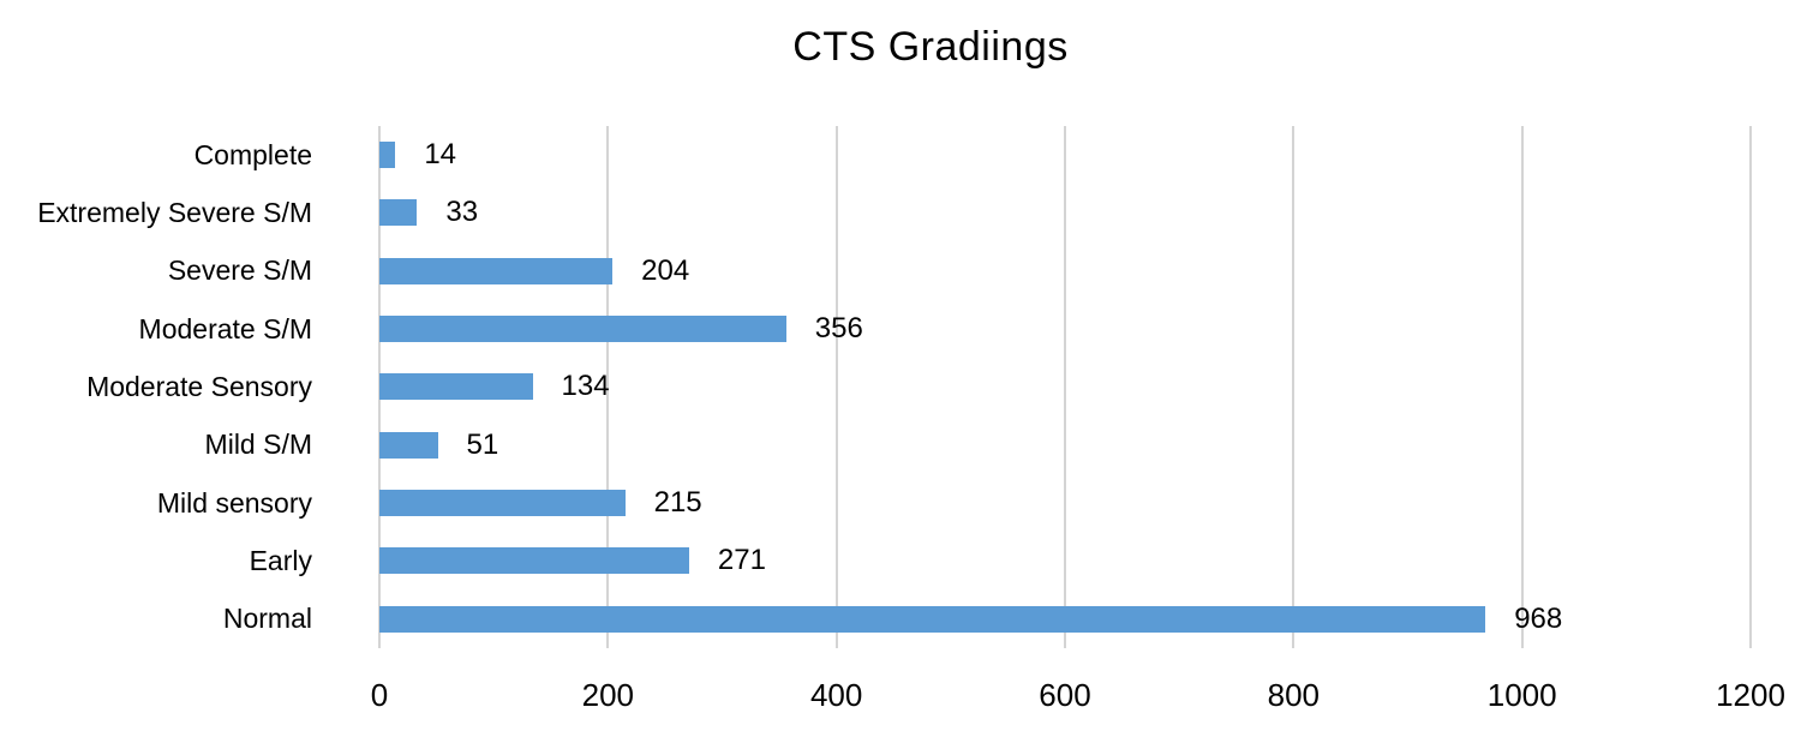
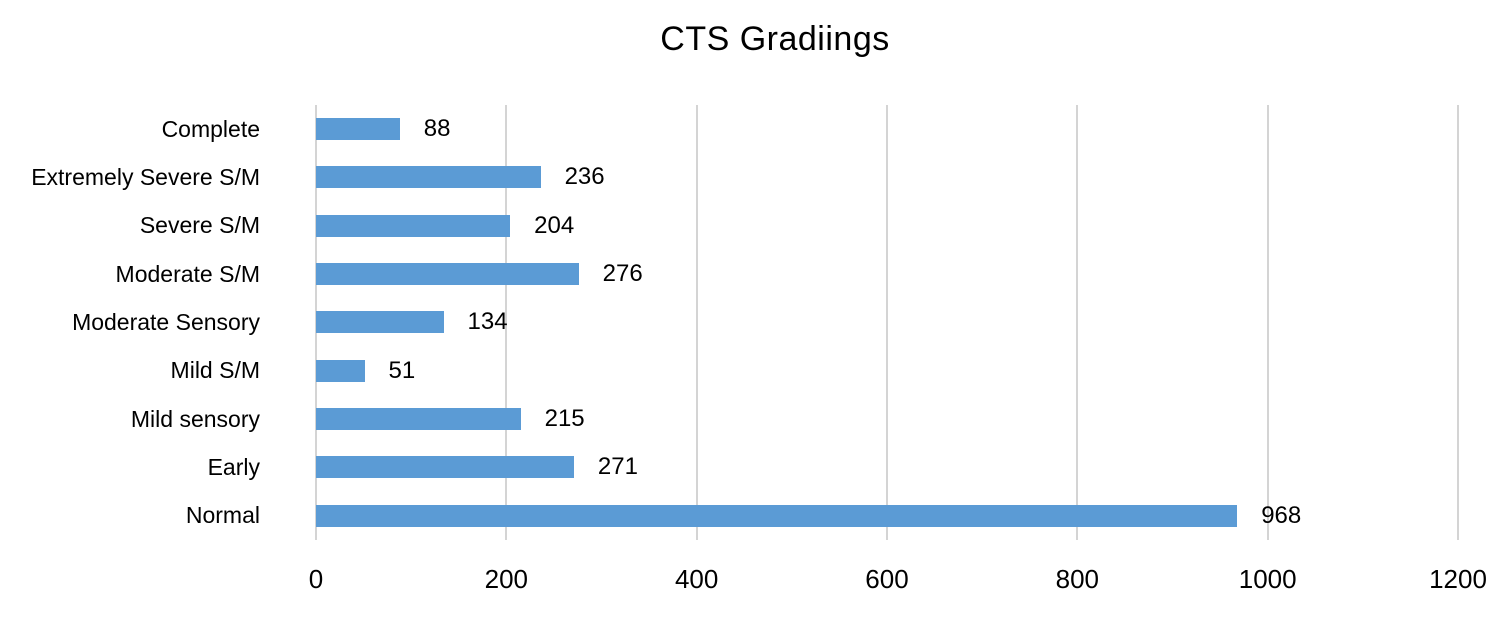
Complete: 14 -> 88
Extremely Severe S/M: 33 -> 236
Moderate S/M: 356 -> 276
